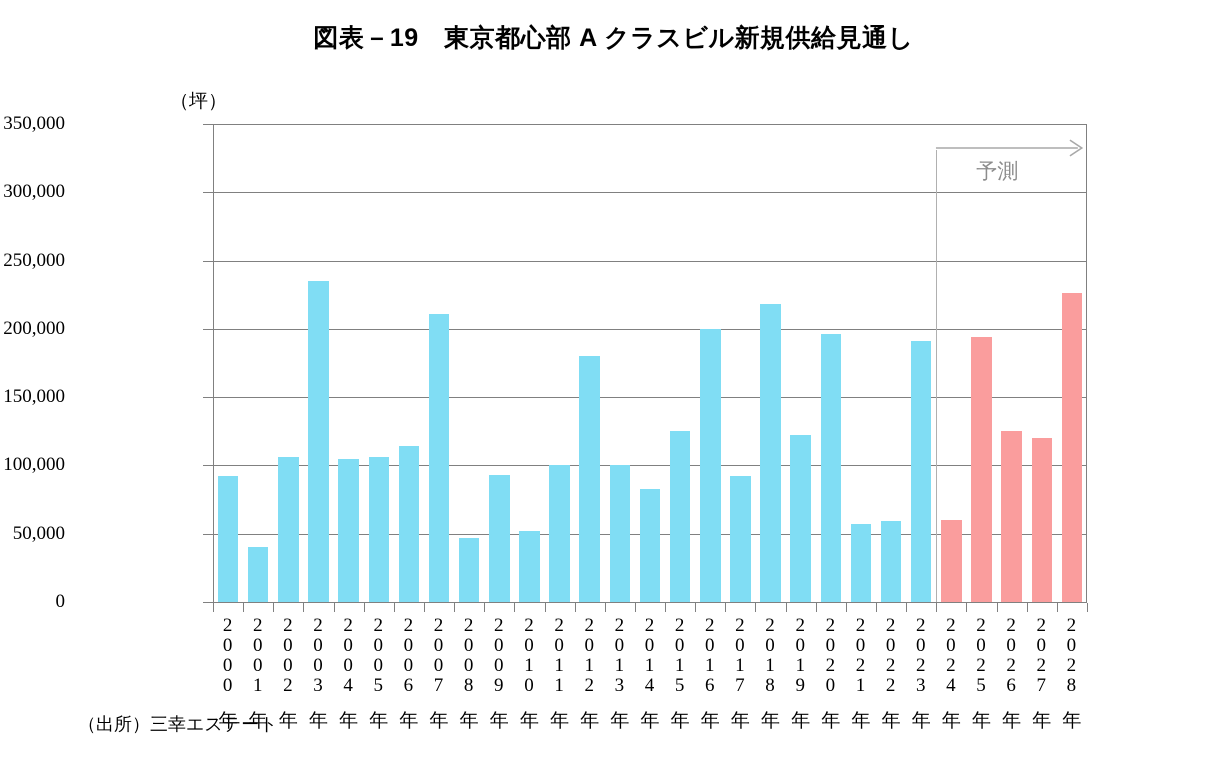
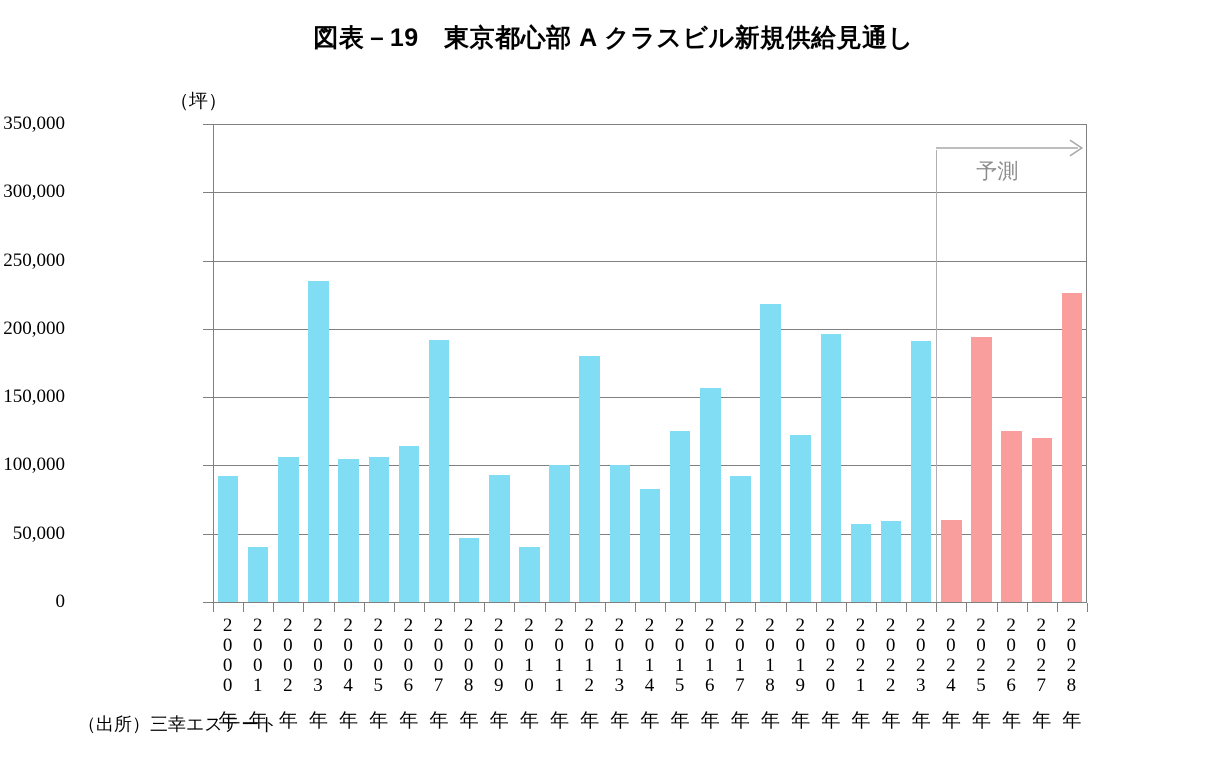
2007年: 211000 -> 192000
2010年: 52000 -> 40000
2016年: 200000 -> 157000
